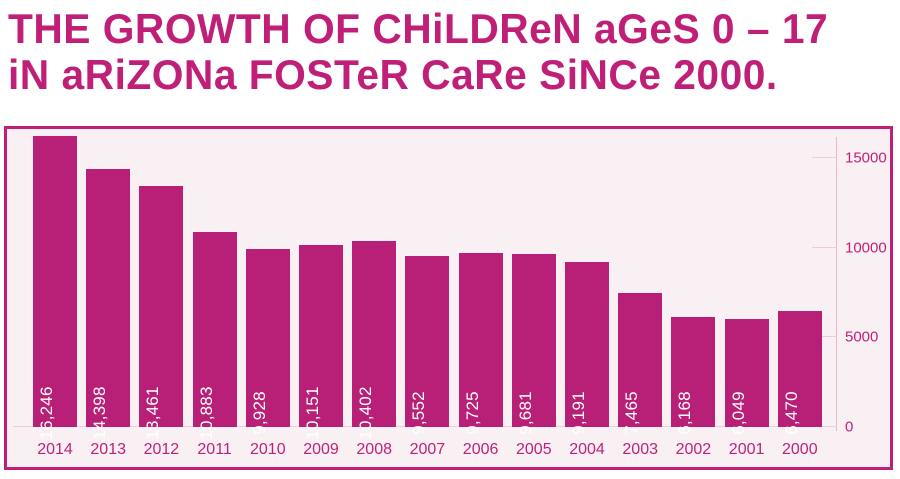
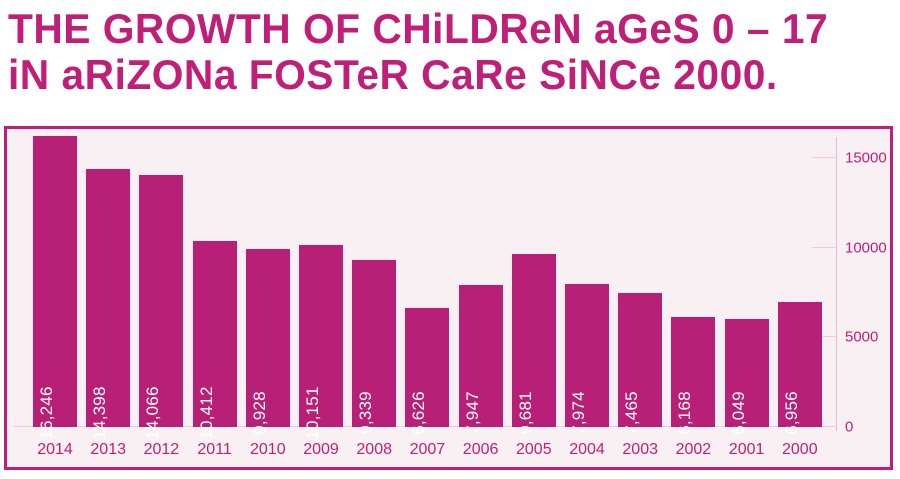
2012: 13,461 -> 14,066
2011: 10,883 -> 10,412
2008: 10,402 -> 9,339
2007: 9,552 -> 6,626
2006: 9,725 -> 7,947
2004: 9,191 -> 7,974
2000: 6,470 -> 6,956
